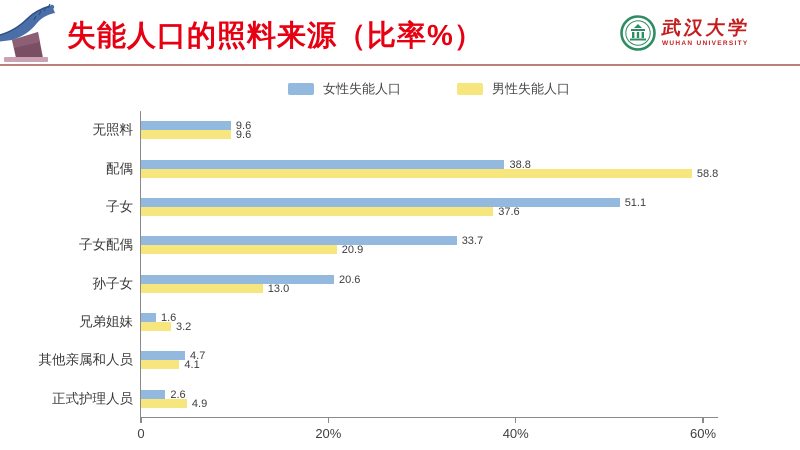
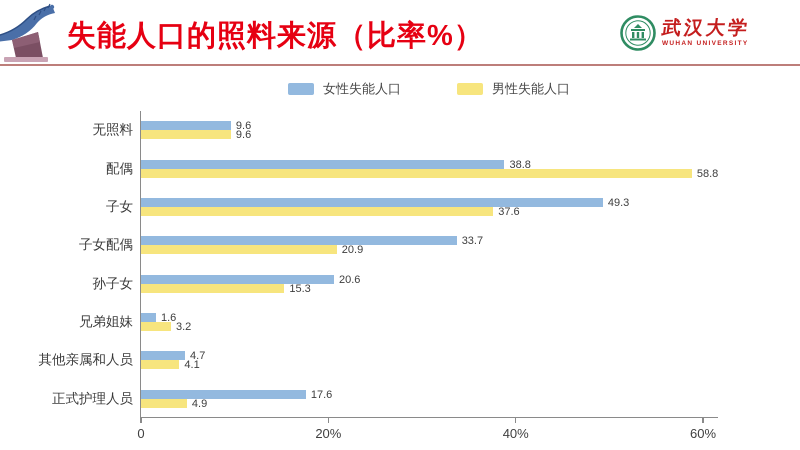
女性失能人口/子女: 51.1 -> 49.3
男性失能人口/孙子女: 13.0 -> 15.3
女性失能人口/正式护理人员: 2.6 -> 17.6
